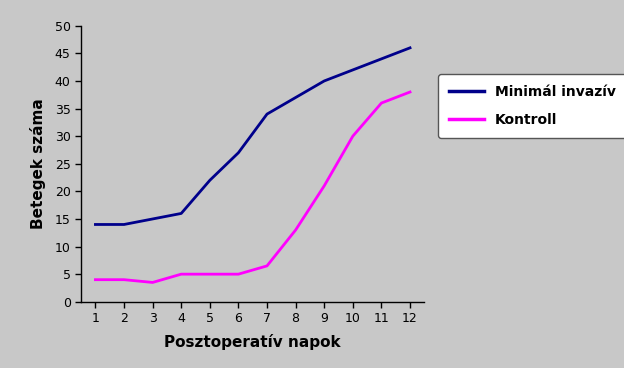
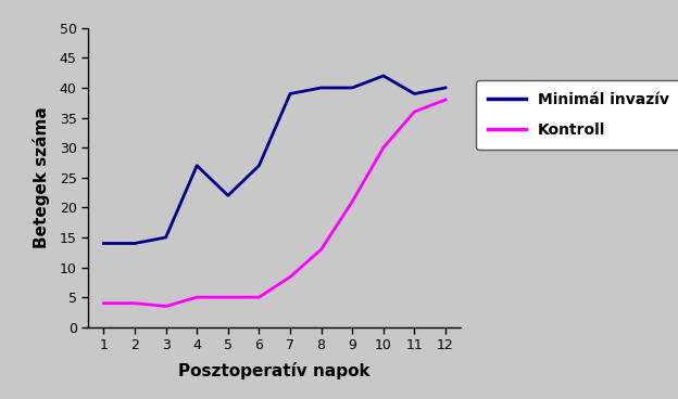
Minimál invazív/4: 16 -> 27
Minimál invazív/7: 34 -> 39
Kontroll/7: 6.5 -> 8.4
Minimál invazív/8: 37 -> 40
Minimál invazív/11: 44 -> 39
Minimál invazív/12: 46 -> 40
